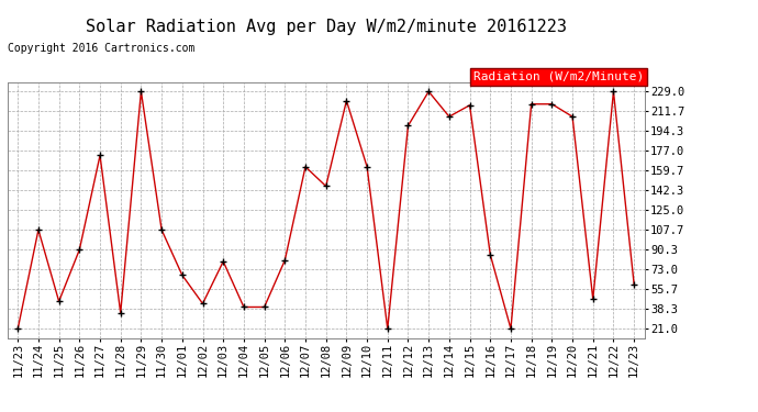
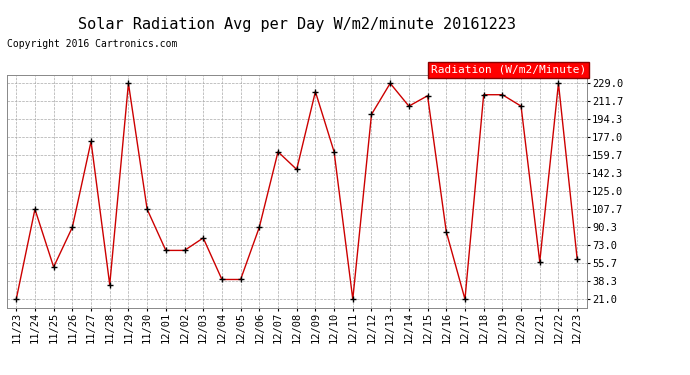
11/25: 45 -> 52
12/02: 43 -> 68
12/06: 81 -> 90
12/21: 47 -> 57
